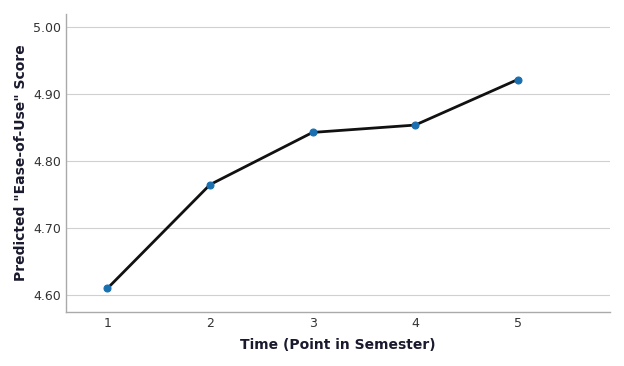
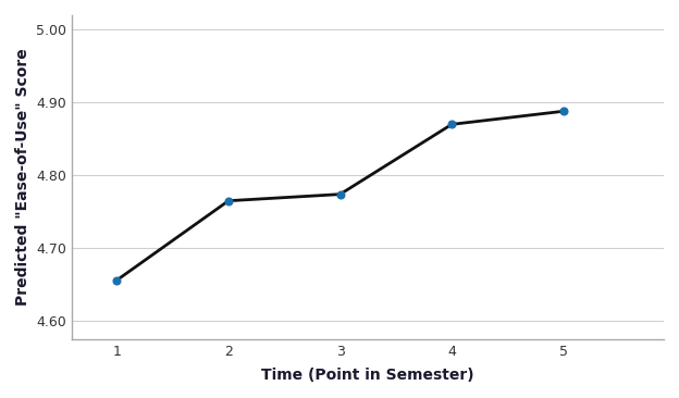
1: 4.610 -> 4.656
3: 4.843 -> 4.774
4: 4.854 -> 4.870
5: 4.922 -> 4.888
